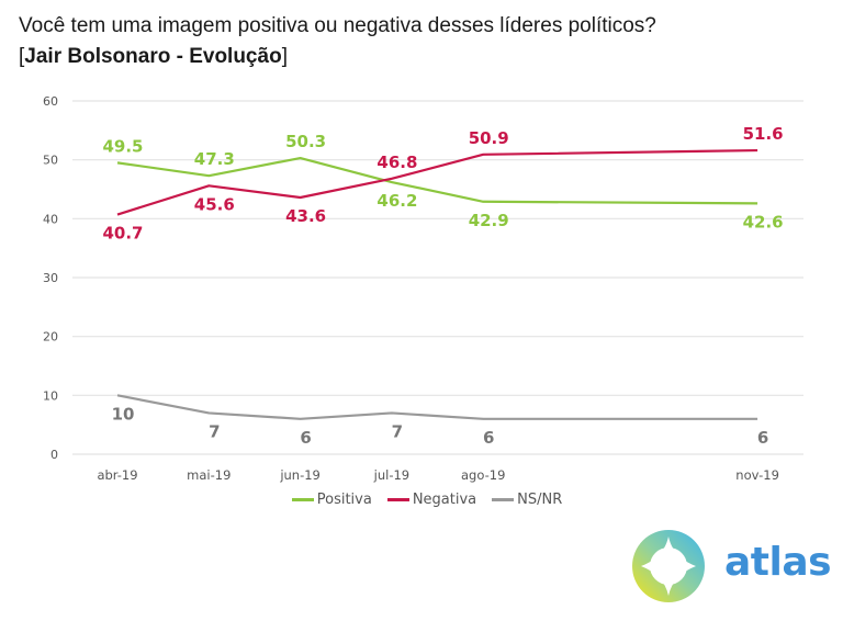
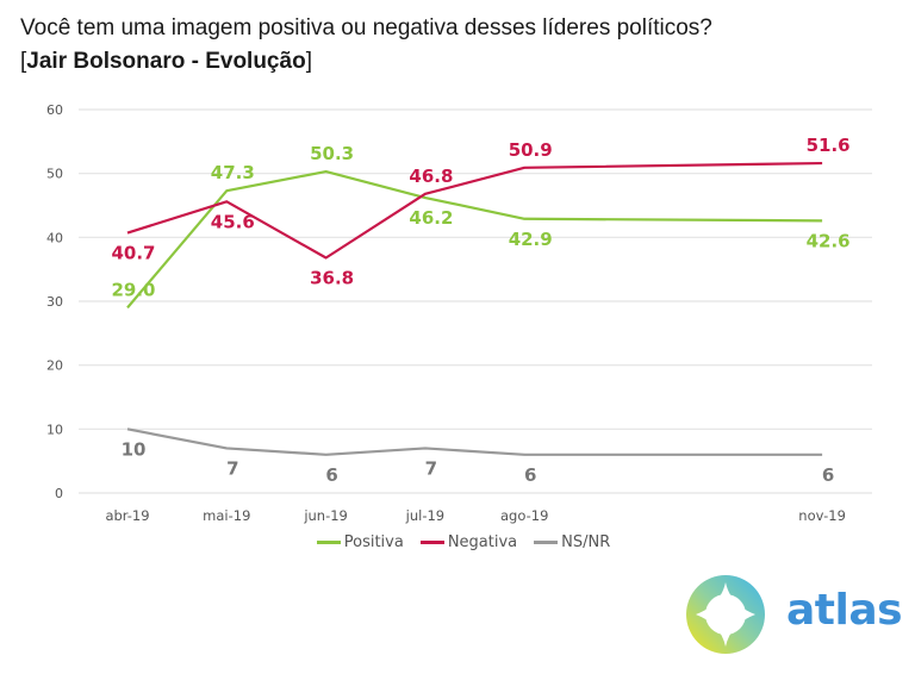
Positiva/abr-19: 49.5 -> 29.0
Negativa/jun-19: 43.6 -> 36.8
